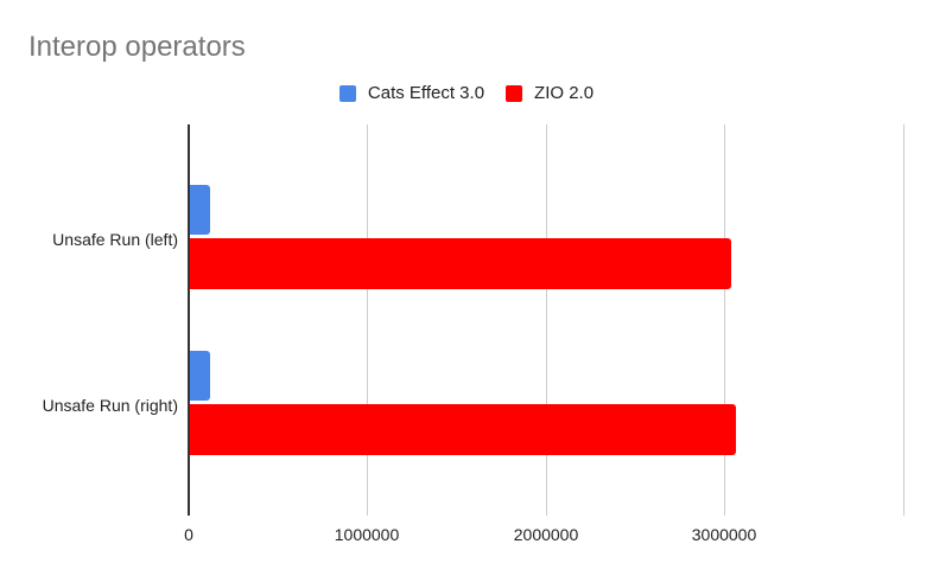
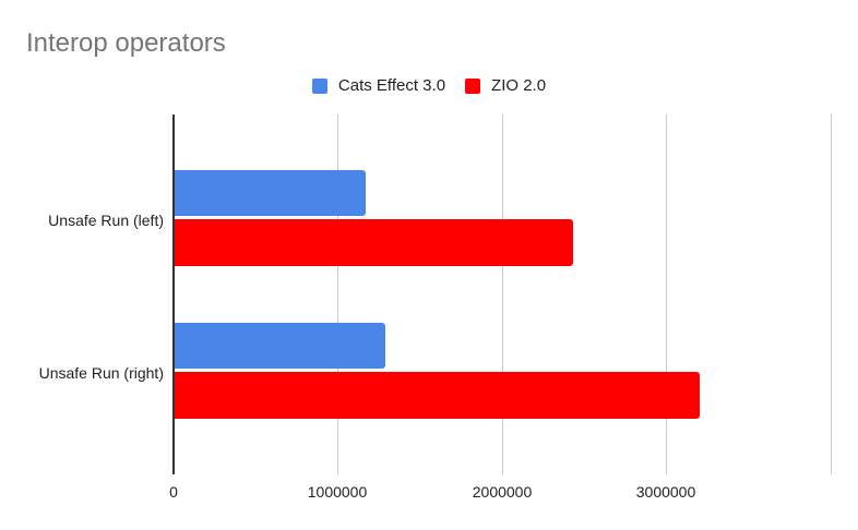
Cats Effect 3.0/Unsafe Run (left): 120000 -> 1170000
ZIO 2.0/Unsafe Run (left): 3030000 -> 2430000
Cats Effect 3.0/Unsafe Run (right): 120000 -> 1290000
ZIO 2.0/Unsafe Run (right): 3060000 -> 3200000
